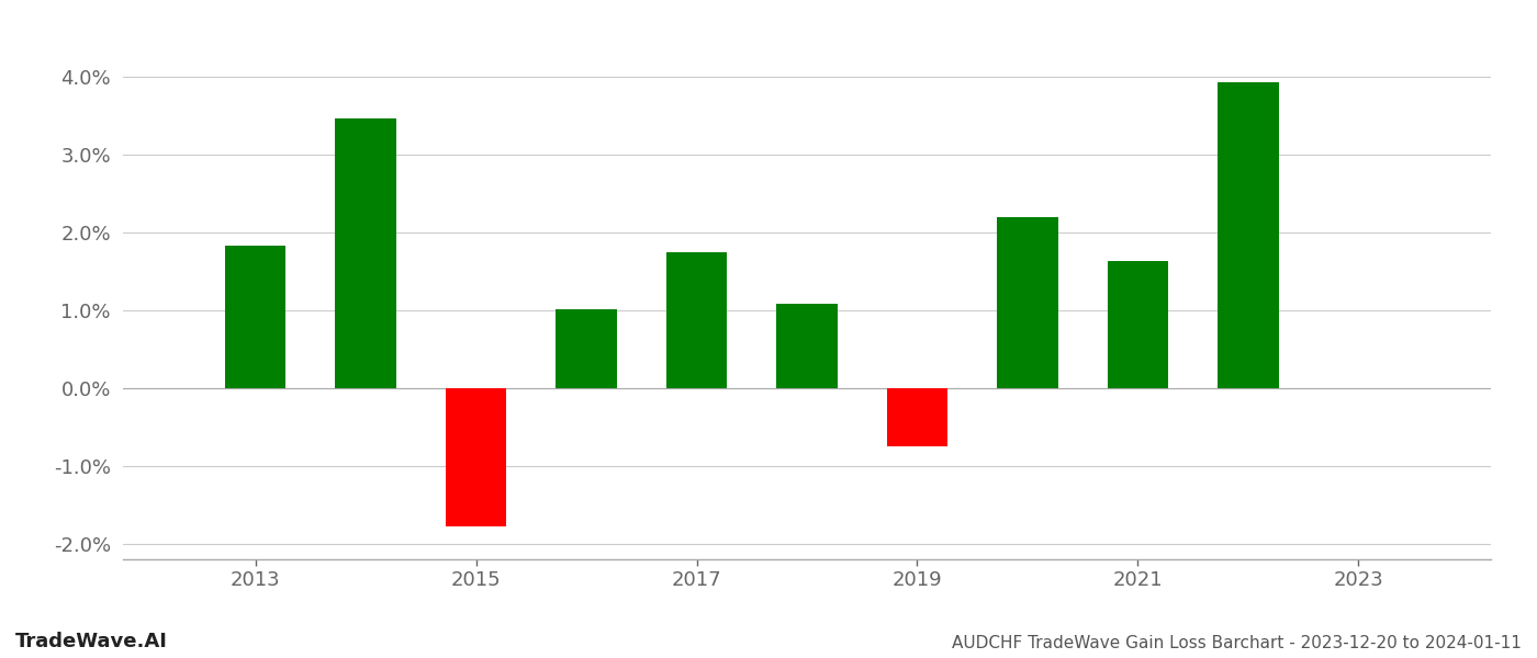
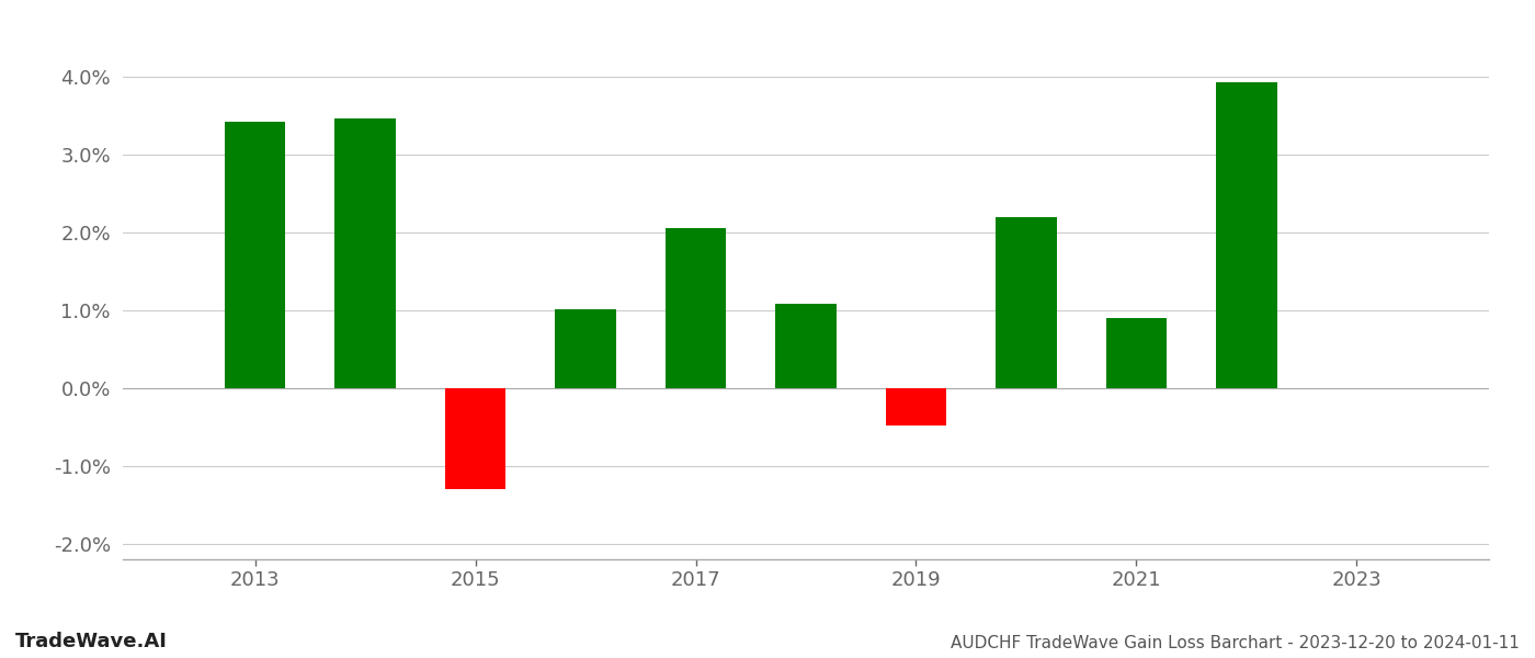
2013: 1.84% -> 3.42%
2015: -1.78% -> -1.30%
2017: 1.75% -> 2.06%
2019: -0.75% -> -0.48%
2021: 1.63% -> 0.90%
